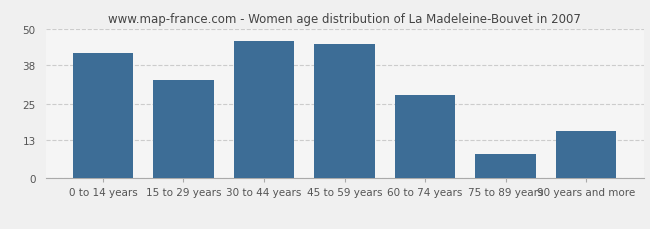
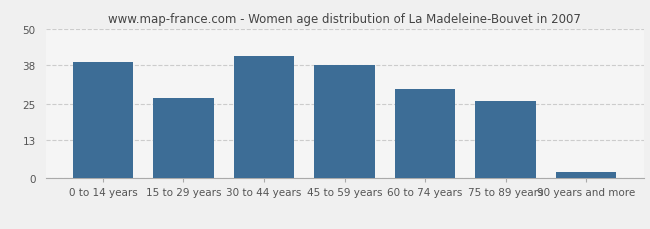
0 to 14 years: 42 -> 39
15 to 29 years: 33 -> 27
30 to 44 years: 46 -> 41
45 to 59 years: 45 -> 38
60 to 74 years: 28 -> 30
75 to 89 years: 8 -> 26
90 years and more: 16 -> 2
